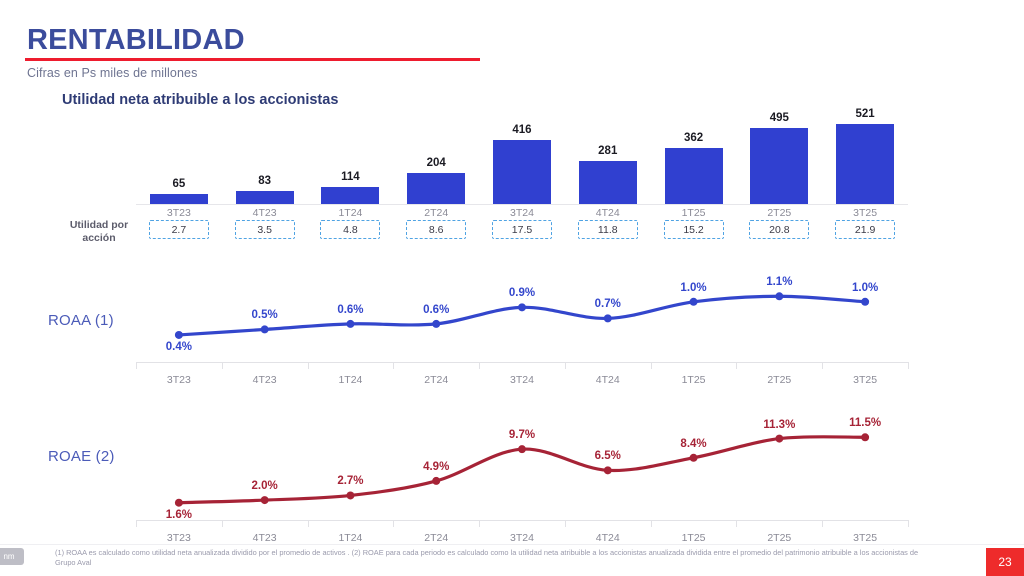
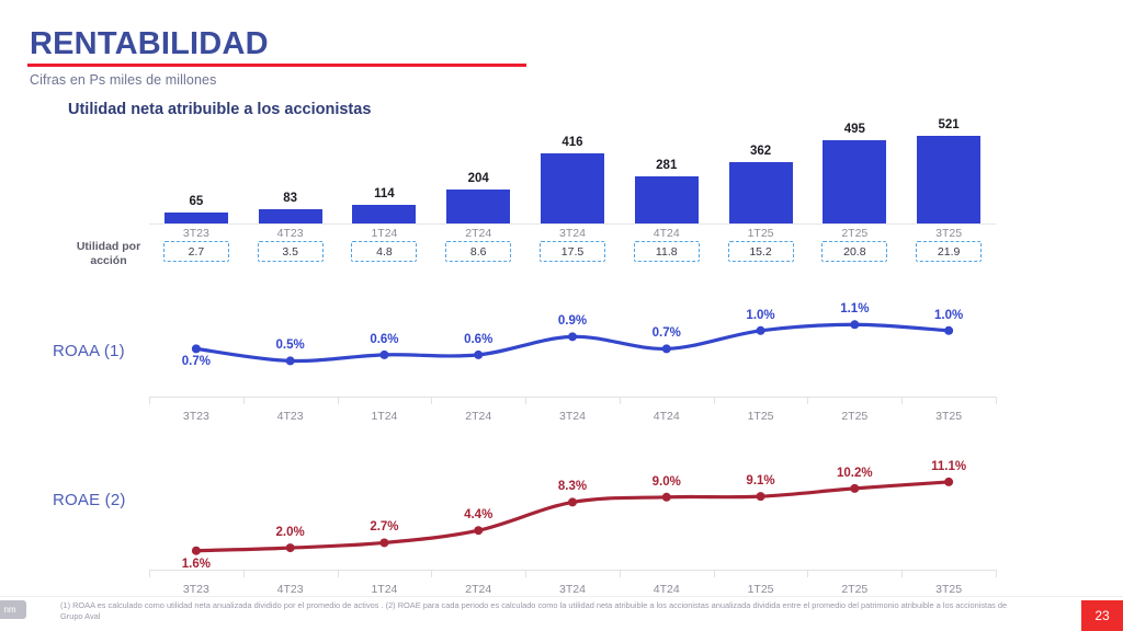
ROAA (1)/3T23: 0.4% -> 0.7%
ROAE (2)/2T24: 4.9% -> 4.4%
ROAE (2)/3T24: 9.7% -> 8.3%
ROAE (2)/4T24: 6.5% -> 9.0%
ROAE (2)/1T25: 8.4% -> 9.1%
ROAE (2)/2T25: 11.3% -> 10.2%
ROAE (2)/3T25: 11.5% -> 11.1%
